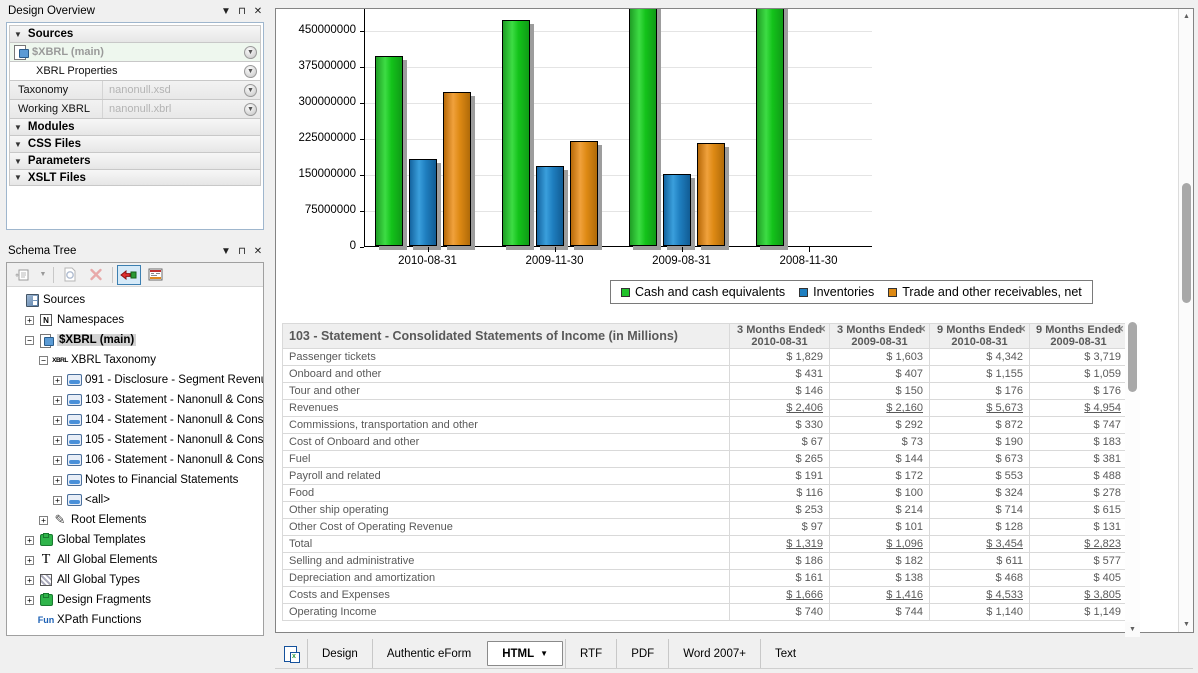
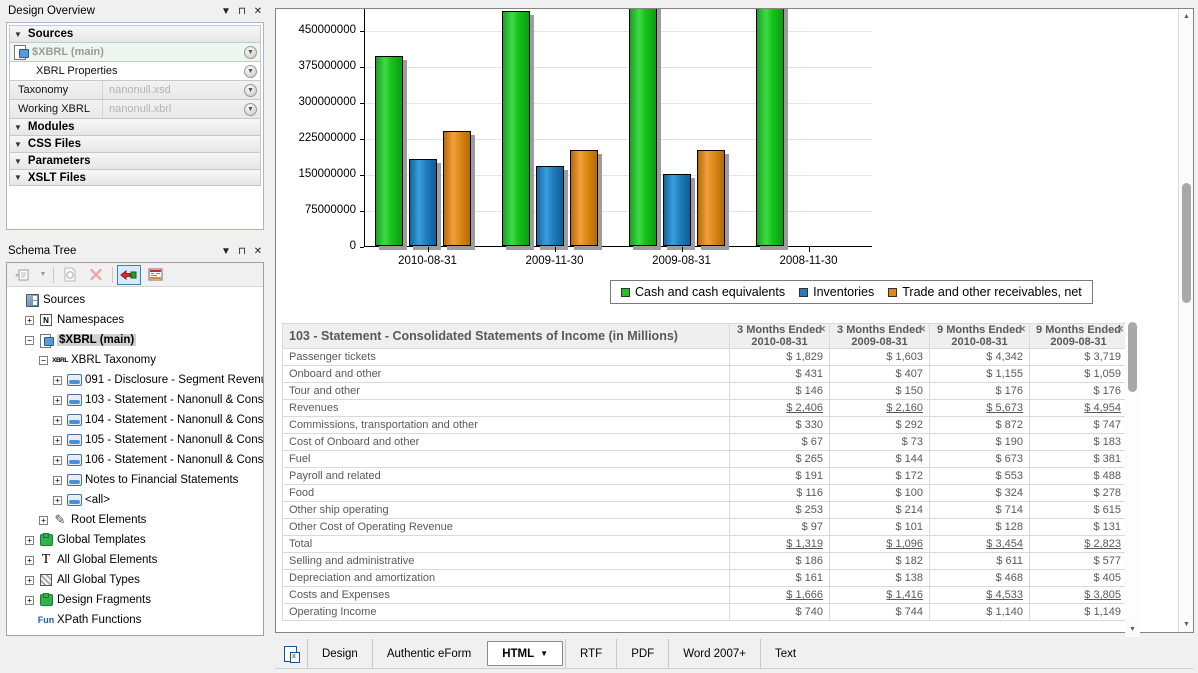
Trade and other receivables, net/2010-08-31: 320000000 -> 240000000
Cash and cash equivalents/2009-11-30: 470000000 -> 490000000
Trade and other receivables, net/2009-11-30: 220000000 -> 200000000
Trade and other receivables, net/2009-08-31: 220000000 -> 200000000
